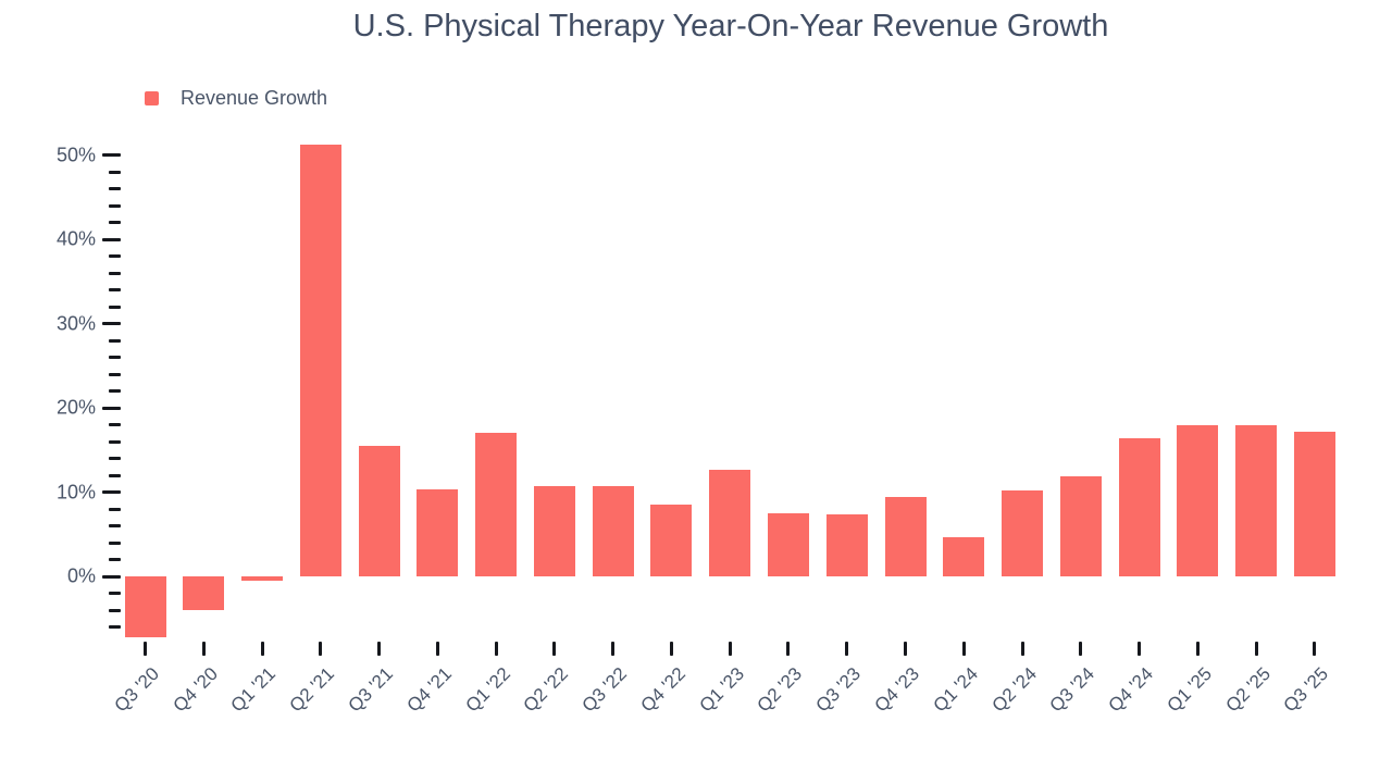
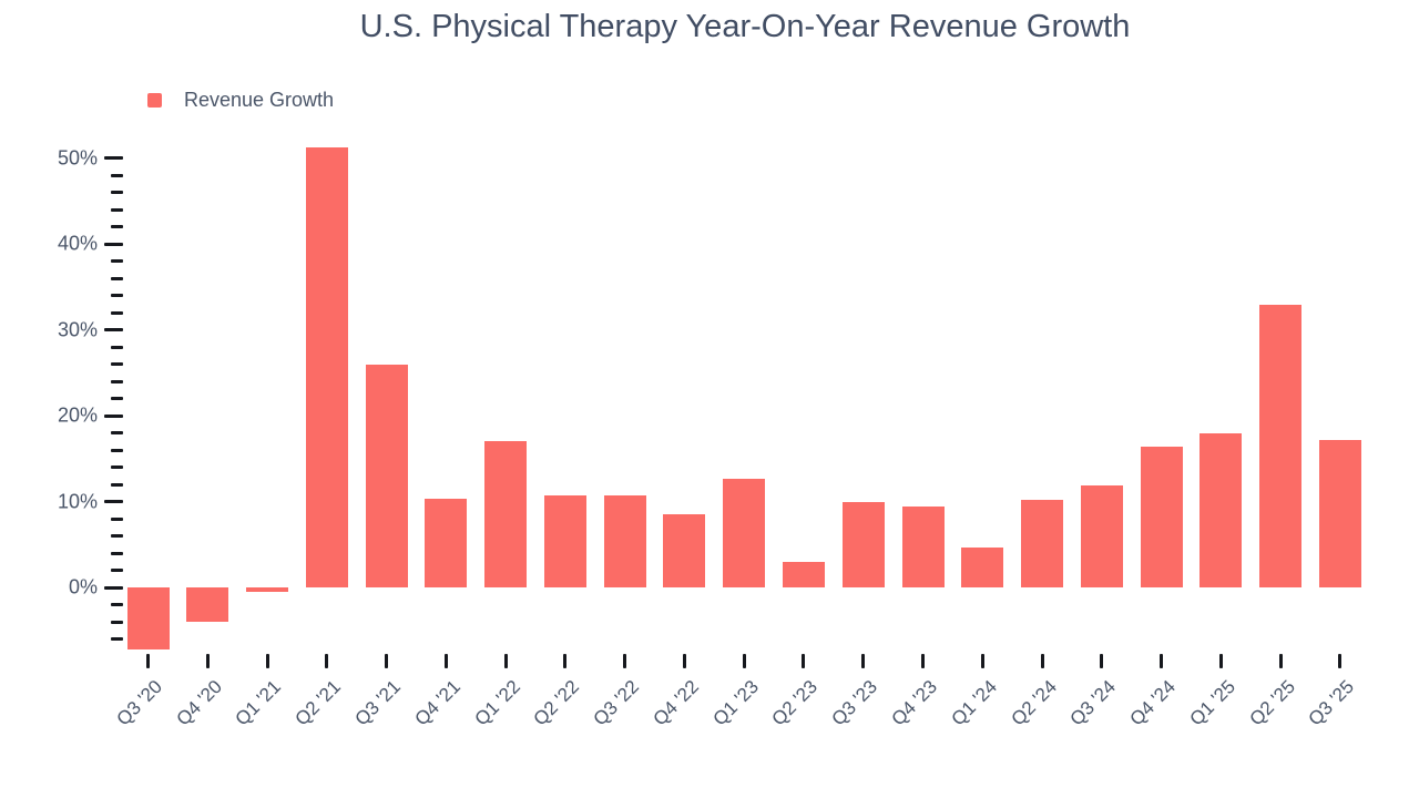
Q3 '21: 16% -> 26%
Q2 '23: 8% -> 3%
Q3 '23: 7% -> 10%
Q2 '25: 18% -> 33%
